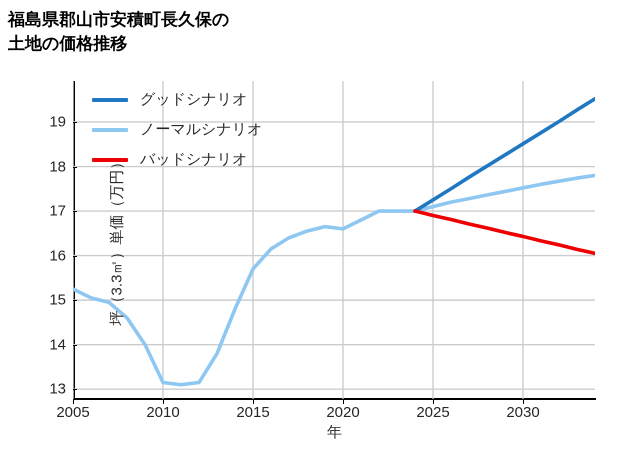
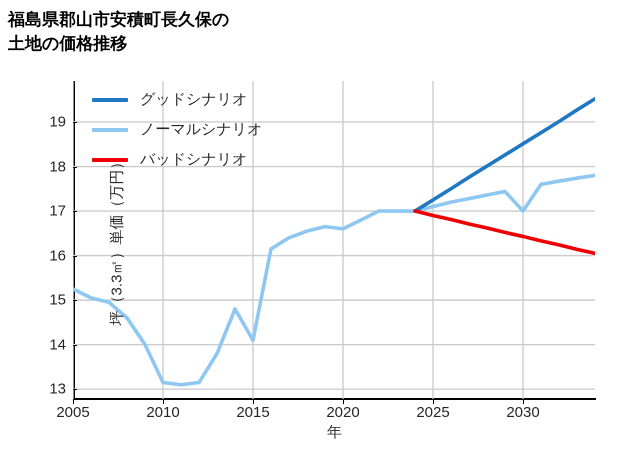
ノーマルシナリオ/2015: 15.7 -> 14.1
ノーマルシナリオ/2030: 17.5 -> 17.0
